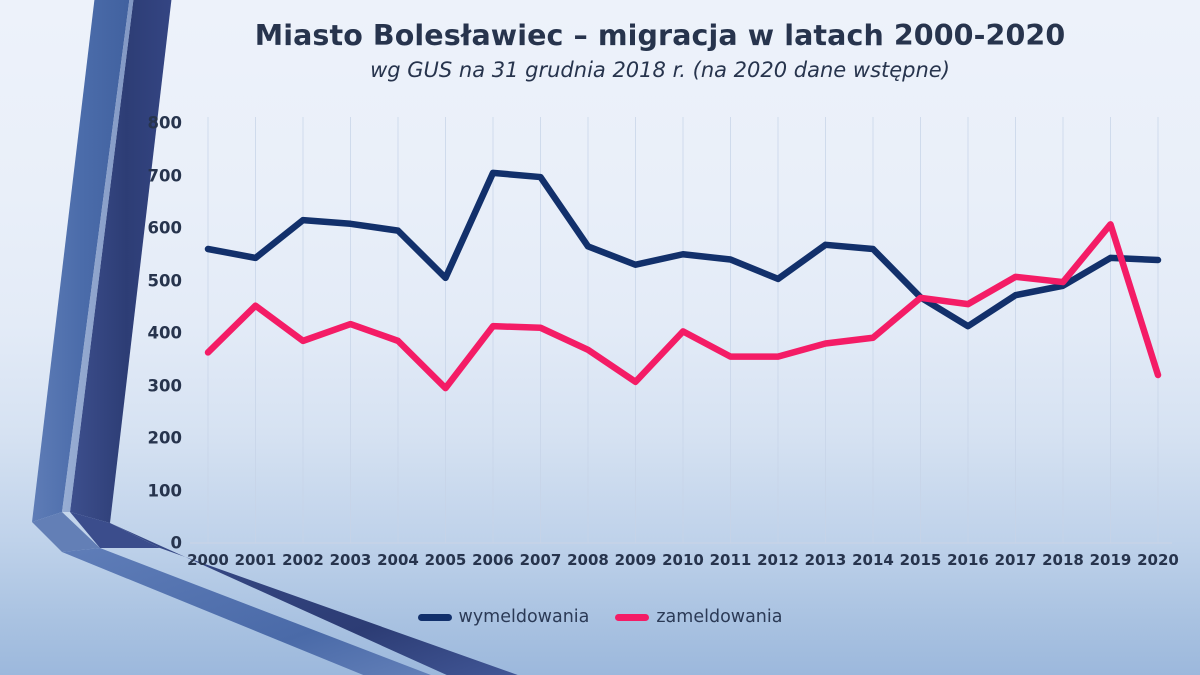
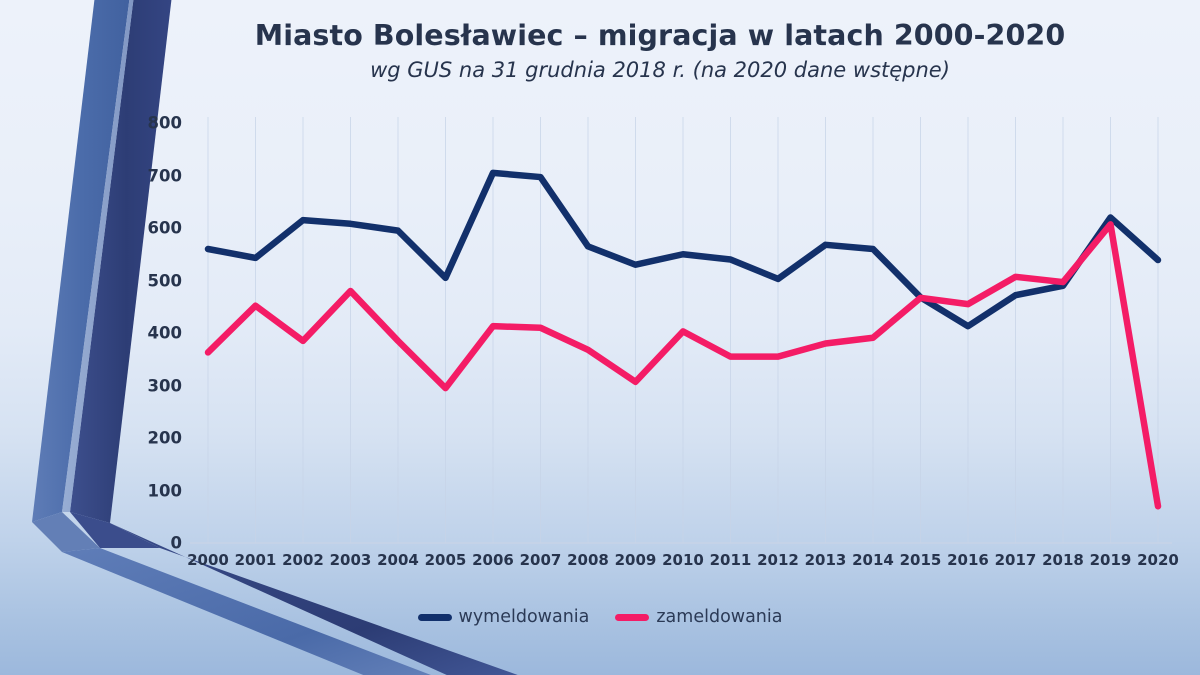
zameldowania/2003: 420 -> 480
wymeldowania/2019: 540 -> 620
zameldowania/2020: 320 -> 70
